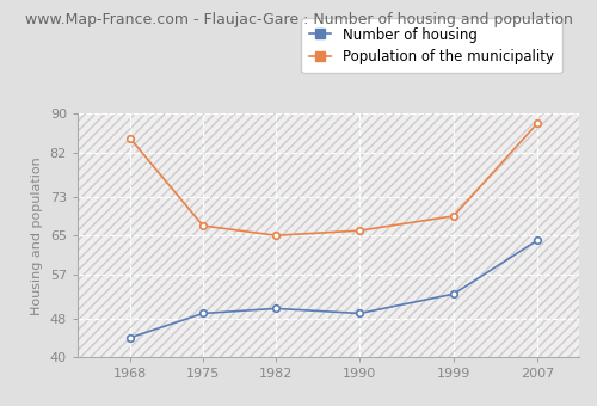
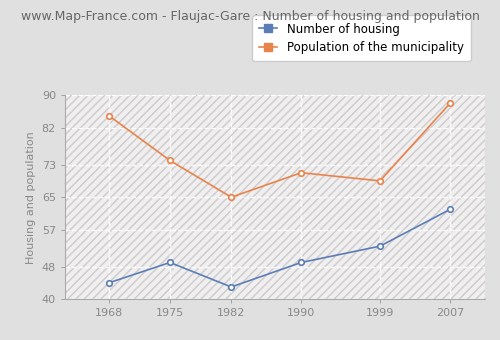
Population of the municipality/1975: 67 -> 74
Number of housing/1982: 50 -> 43
Population of the municipality/1990: 66 -> 71
Number of housing/2007: 64 -> 62
